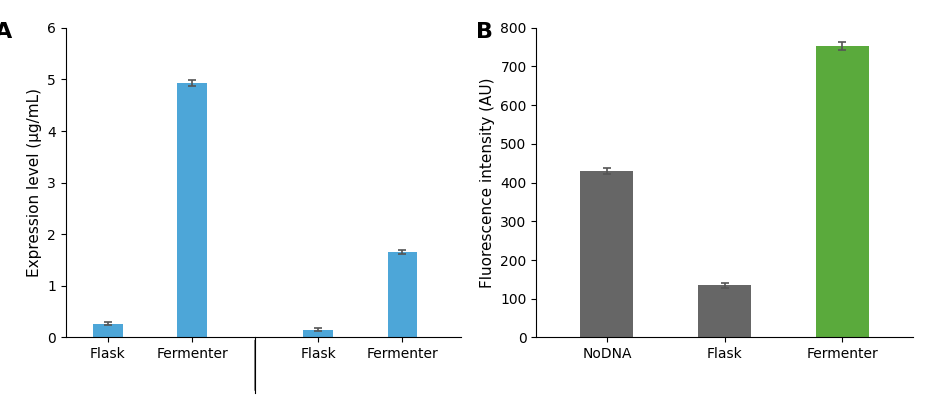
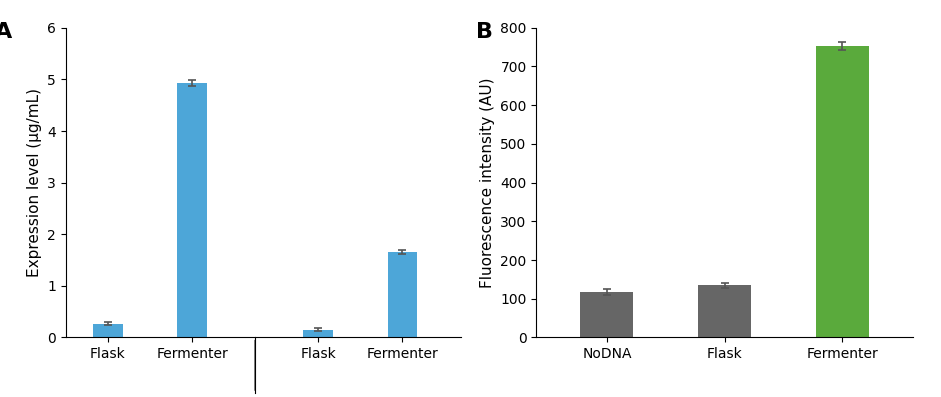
NoDNA: 430 -> 118
